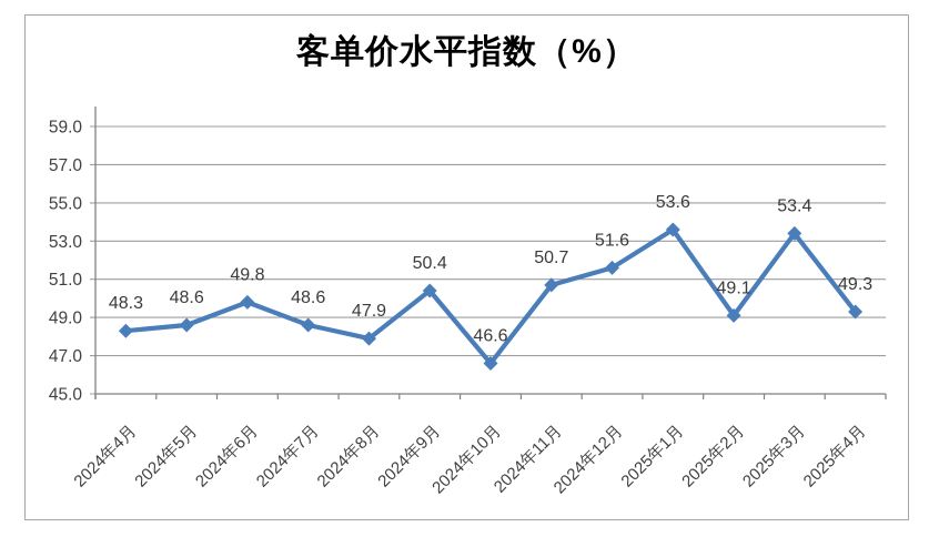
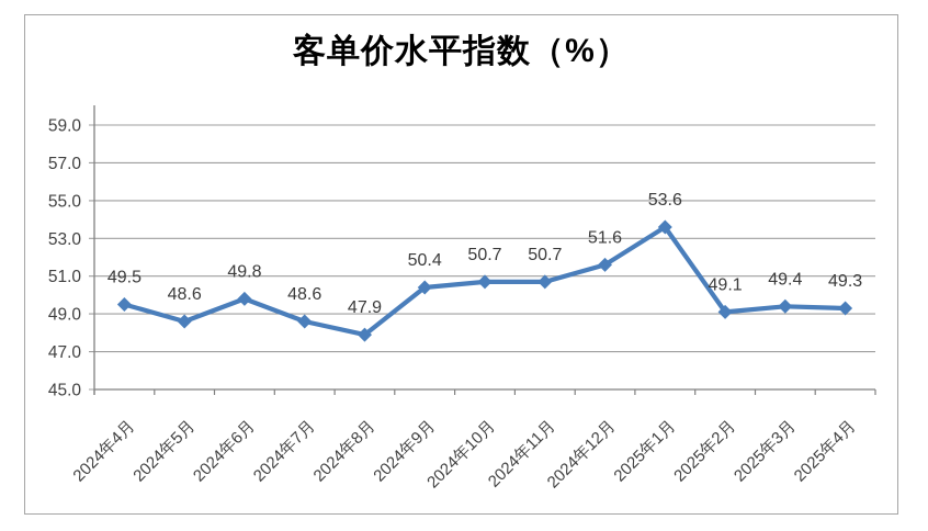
2024年4月: 48.3 -> 49.5
2024年10月: 46.6 -> 50.7
2025年3月: 53.4 -> 49.4
